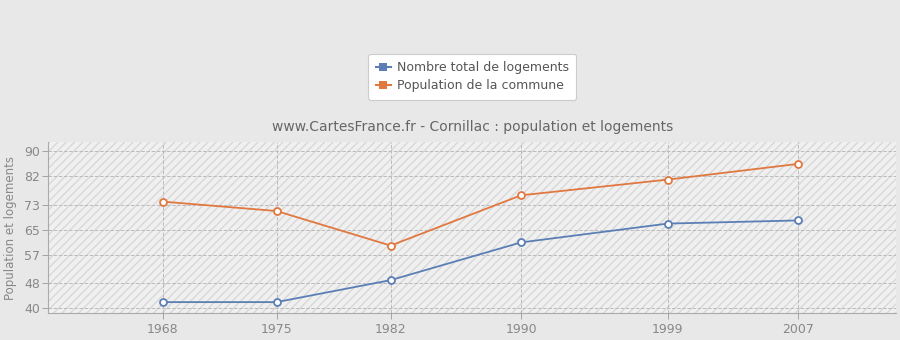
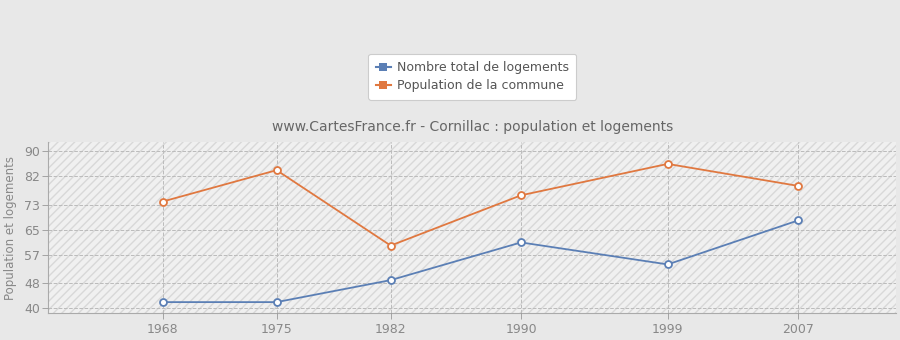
Population de la commune/1975: 71 -> 84
Nombre total de logements/1999: 67 -> 54
Population de la commune/1999: 81 -> 86
Population de la commune/2007: 86 -> 79
